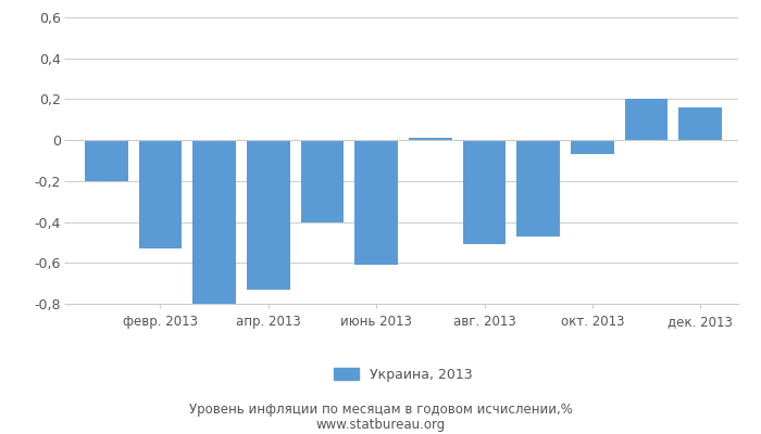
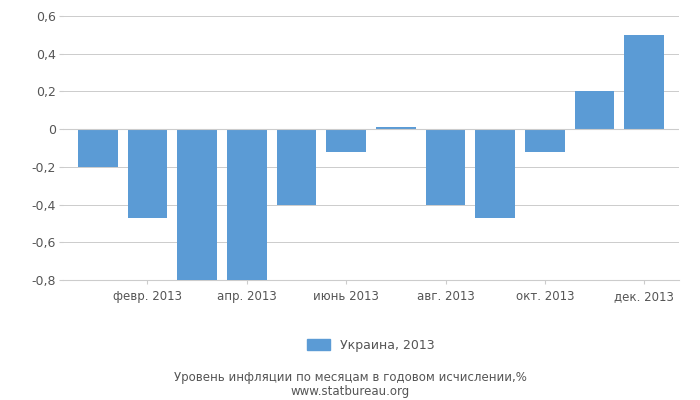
февр. 2013: -0,53 -> -0,47
апр. 2013: -0,73 -> -0,80
июнь 2013: -0,61 -> -0,12
авг. 2013: -0,51 -> -0,40
окт. 2013: -0,07 -> -0,12
дек. 2013: 0,16 -> 0,50
